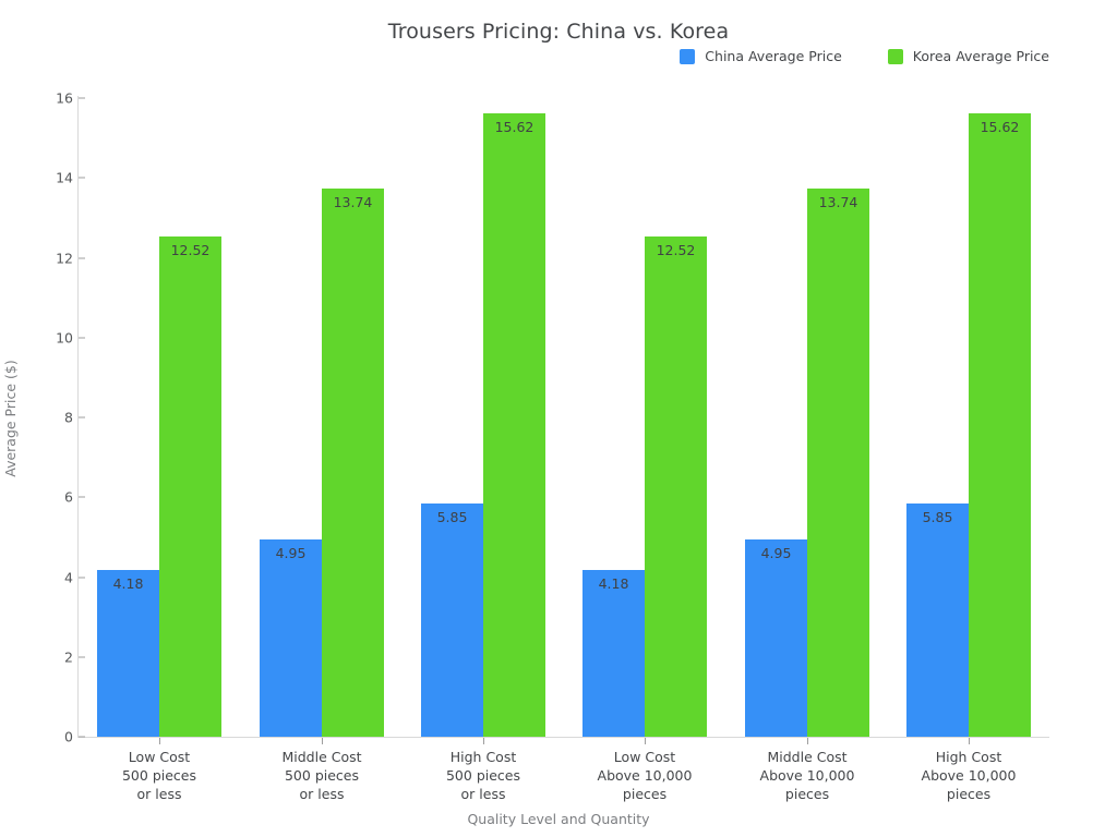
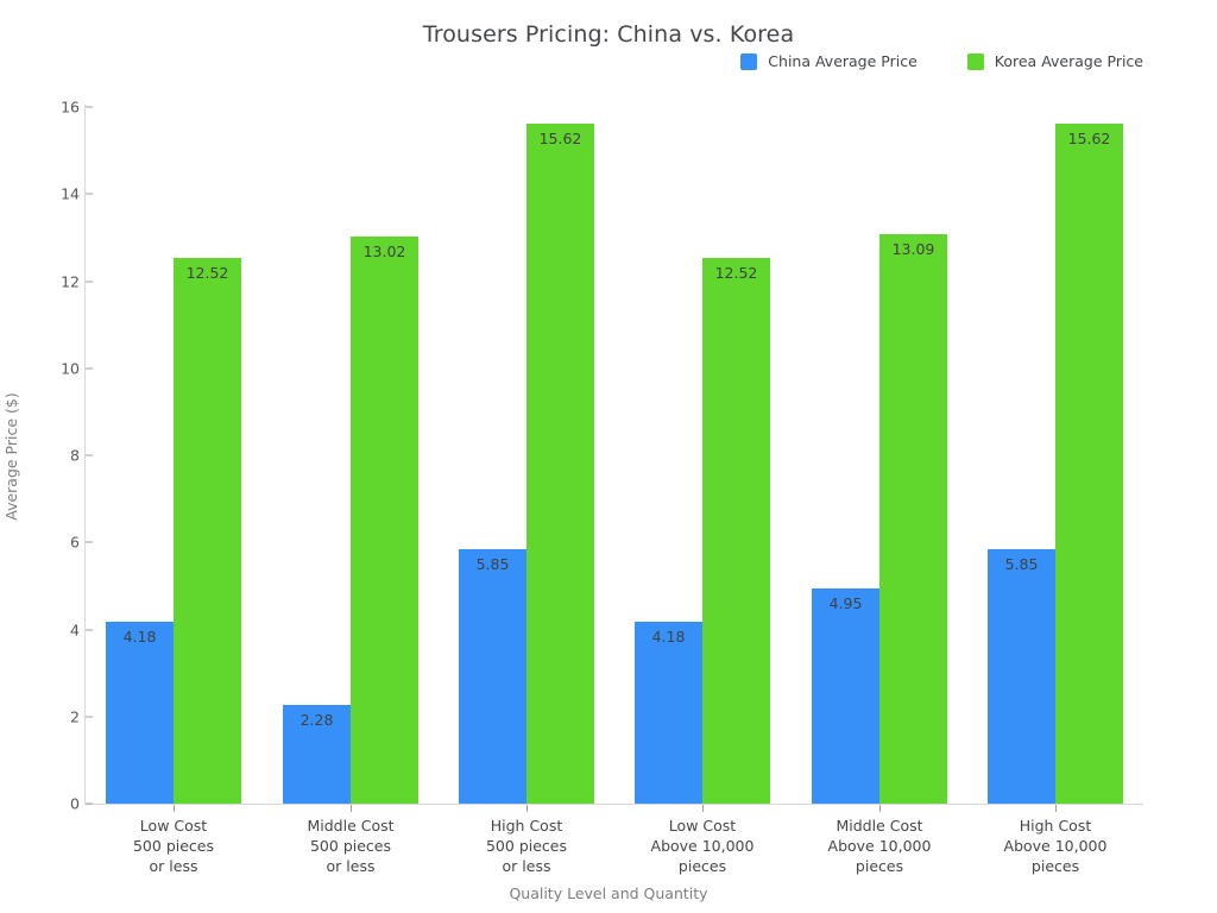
China Average Price/Middle Cost 500 pieces or less: 4.95 -> 2.28
Korea Average Price/Middle Cost 500 pieces or less: 13.74 -> 13.02
Korea Average Price/Middle Cost Above 10,000 pieces: 13.74 -> 13.09
